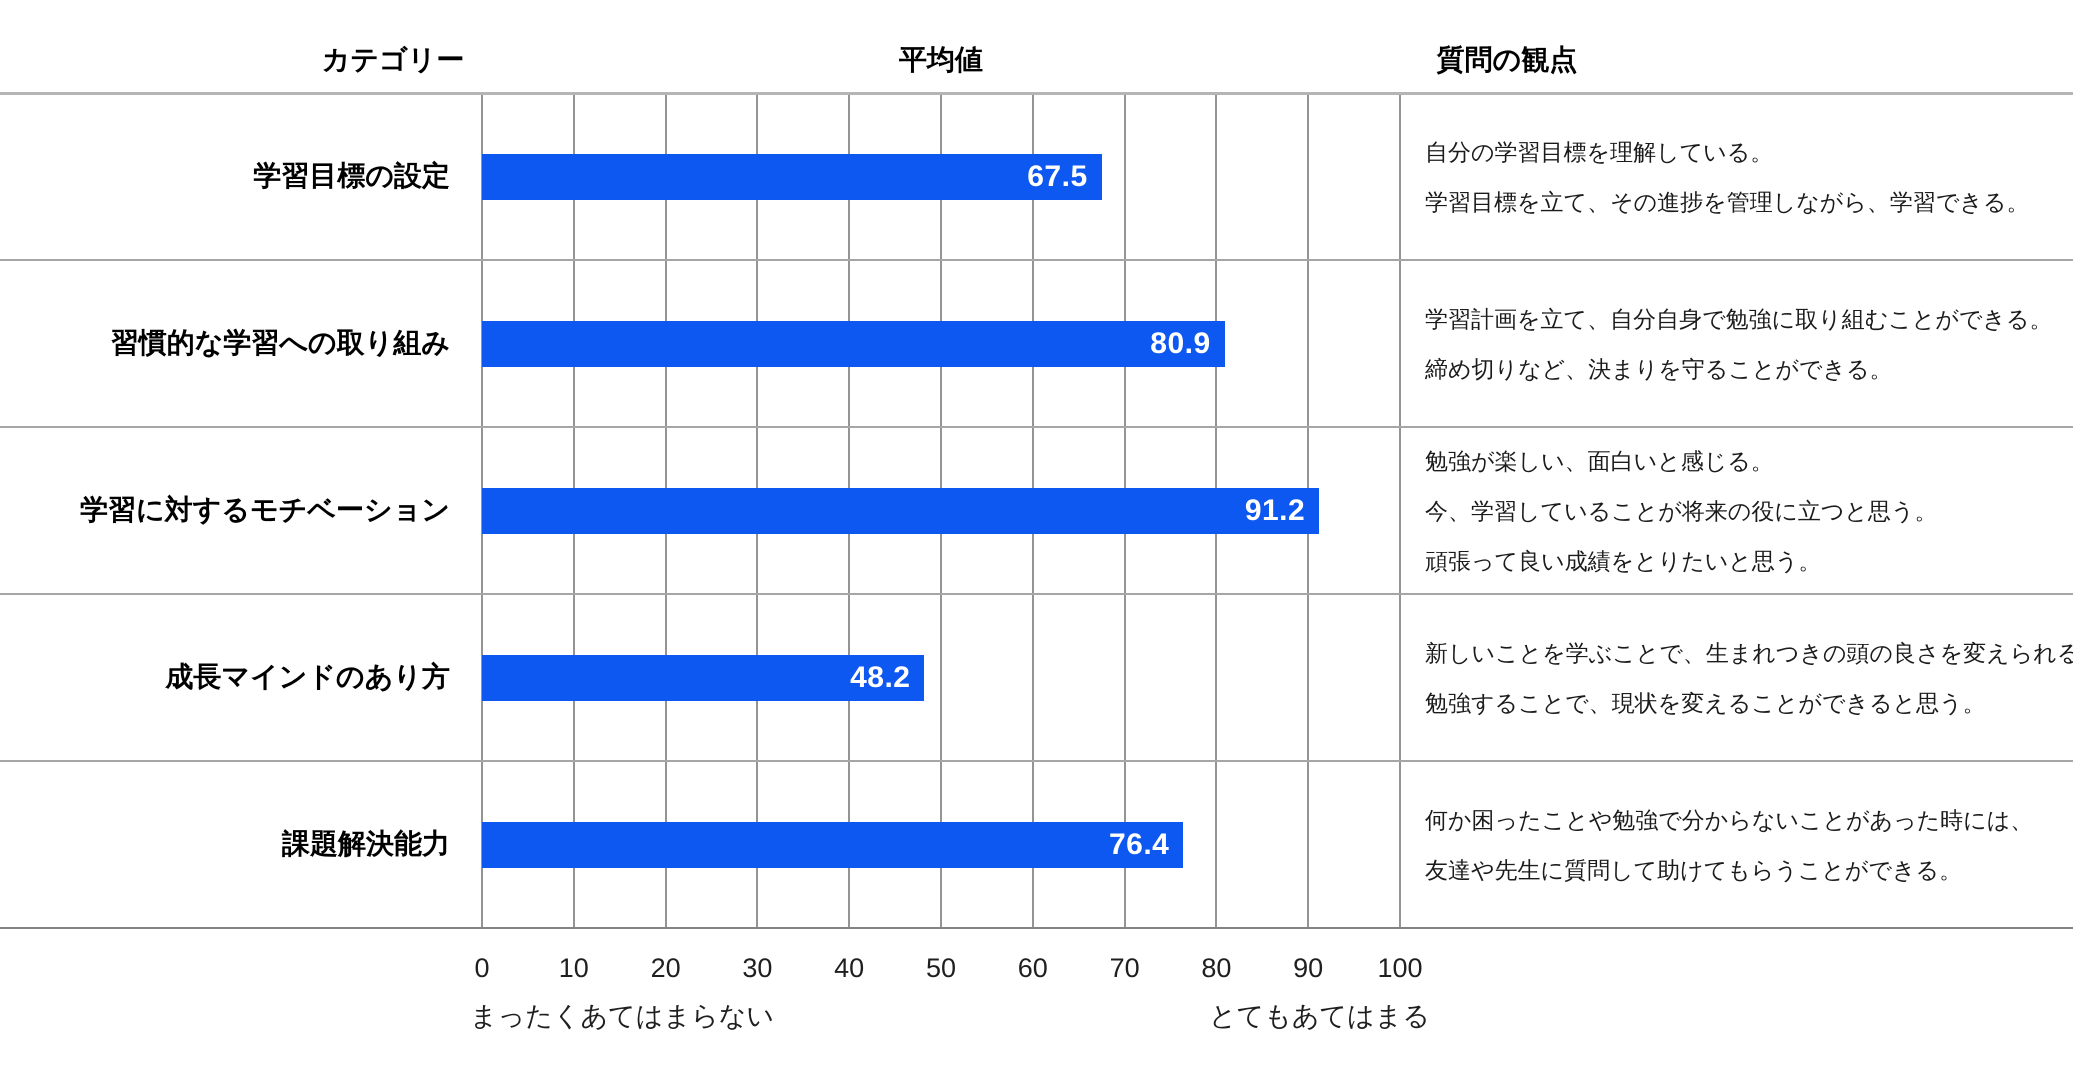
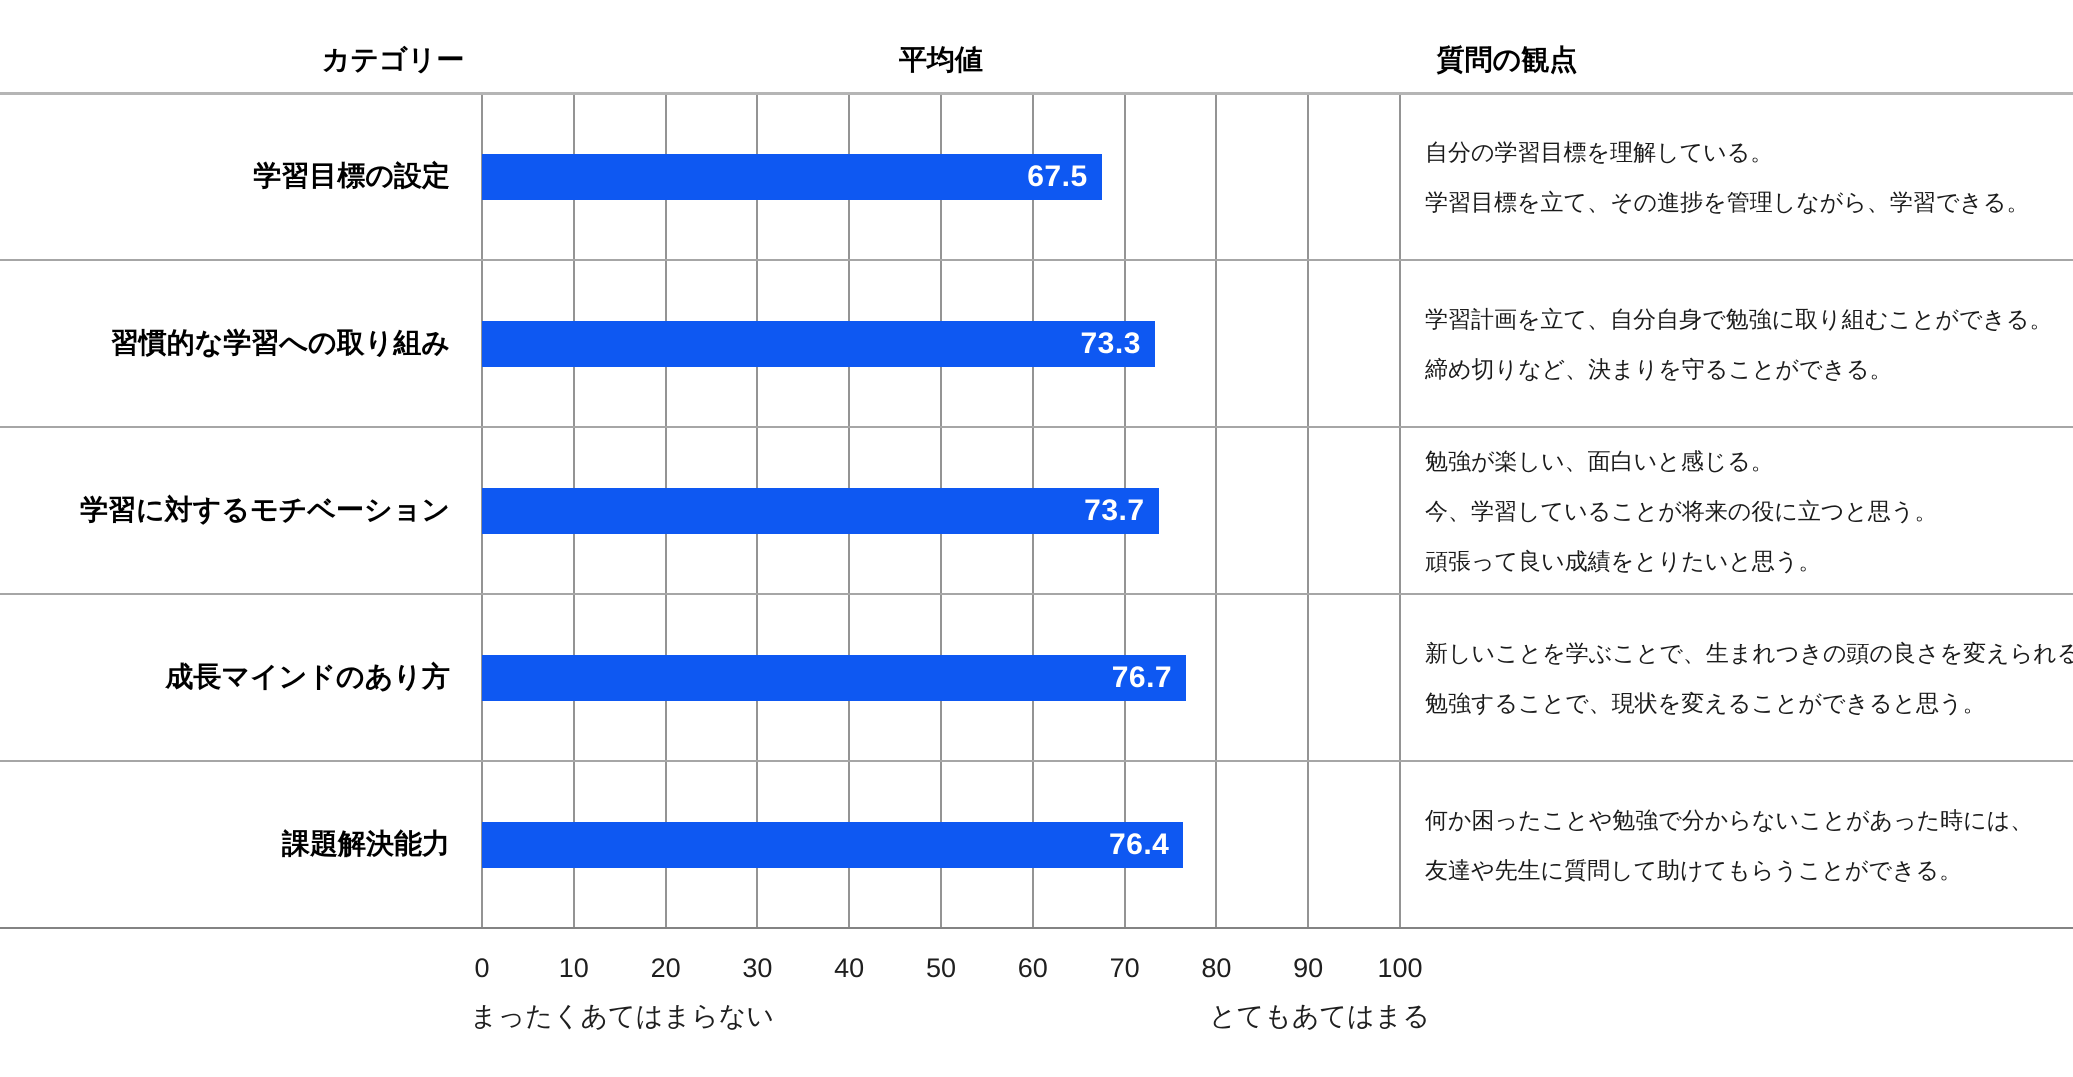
習慣的な学習への取り組み: 80.9 -> 73.3
学習に対するモチベーション: 91.2 -> 73.7
成長マインドのあり方: 48.2 -> 76.7
